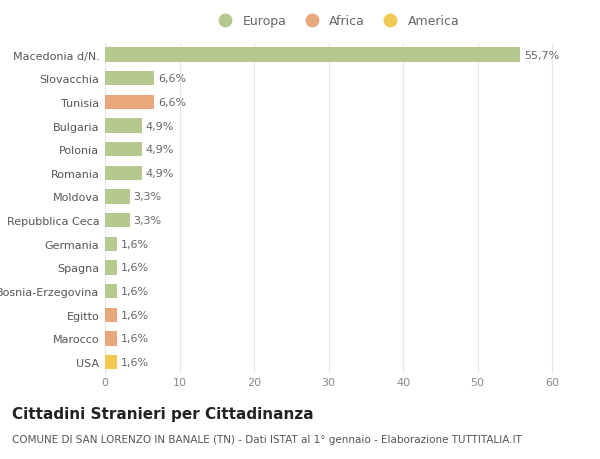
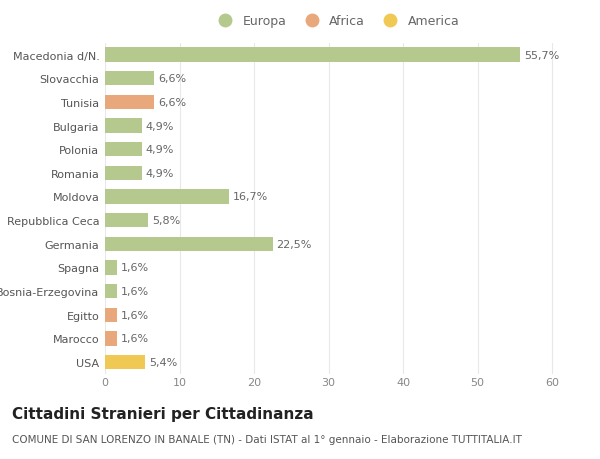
Moldova: 3,3% -> 16,7%
Repubblica Ceca: 3,3% -> 5,8%
Germania: 1,6% -> 22,5%
USA: 1,6% -> 5,4%
